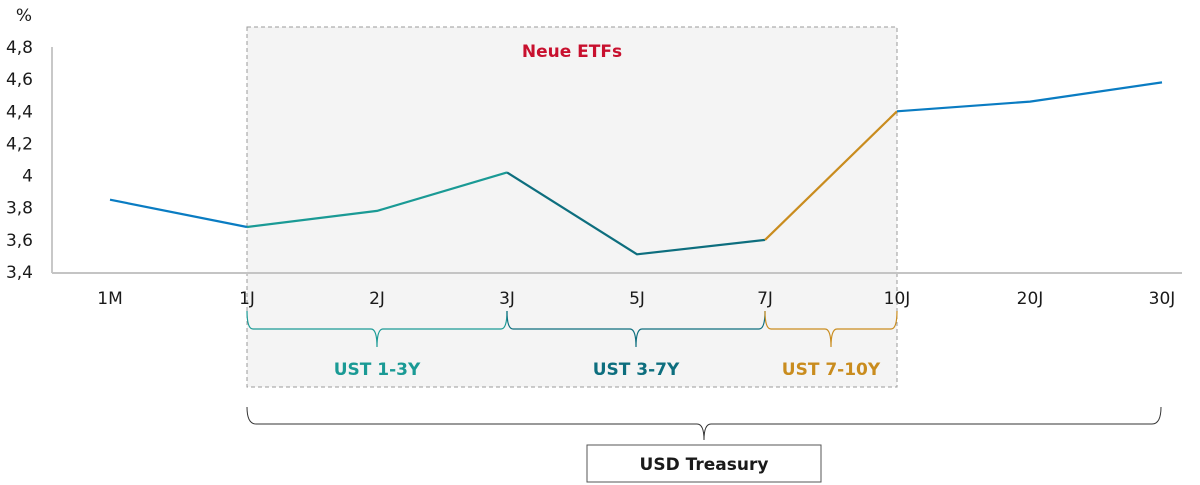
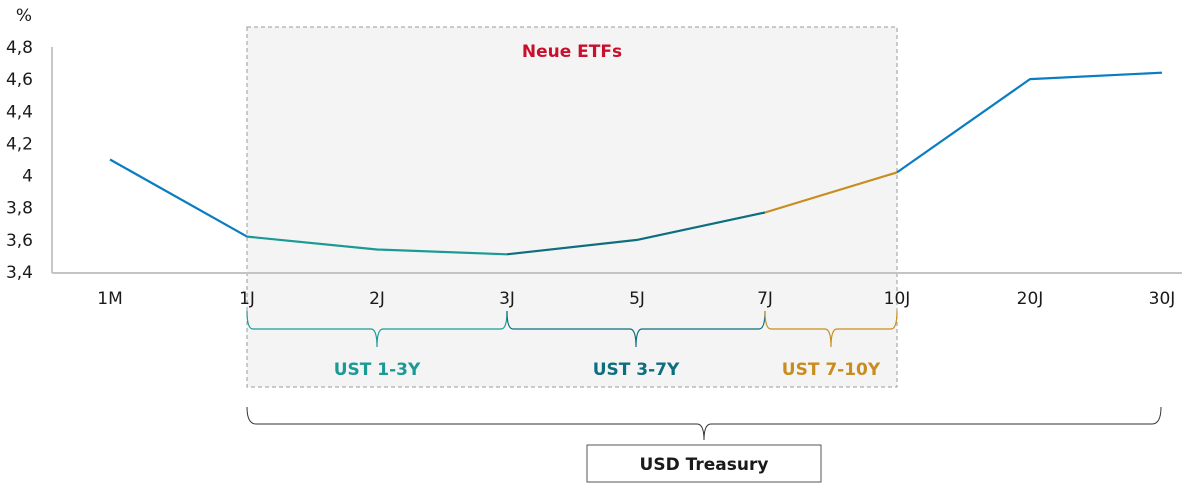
1M: 3,85 -> 4,10
1J: 3,68 -> 3,62
2J: 3,78 -> 3,54
3J: 4,02 -> 3,51
5J: 3,51 -> 3,60
7J: 3,60 -> 3,77
10J: 4,40 -> 4,02
20J: 4,46 -> 4,60
30J: 4,58 -> 4,64
